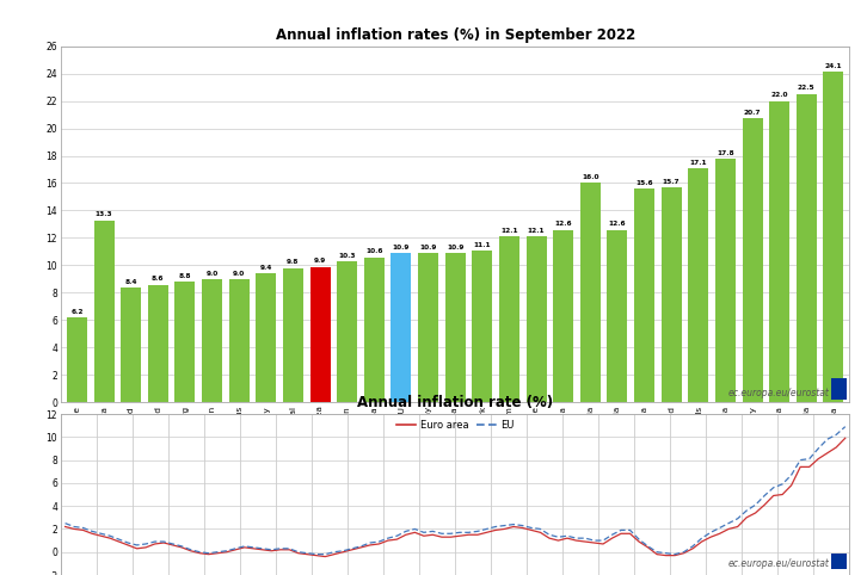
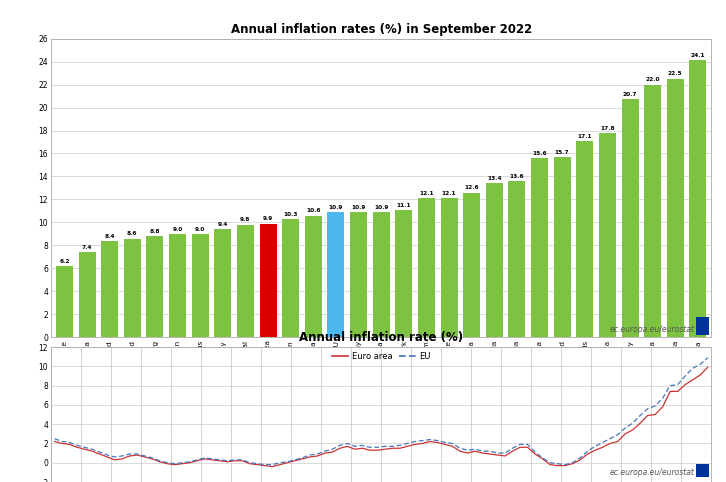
Annual inflation rates (%) in September 2022/Malta: 13.3 -> 7.4
Annual inflation rates (%) in September 2022/Romania: 16.0 -> 13.4
Annual inflation rates (%) in September 2022/Slovakia: 12.6 -> 13.6
